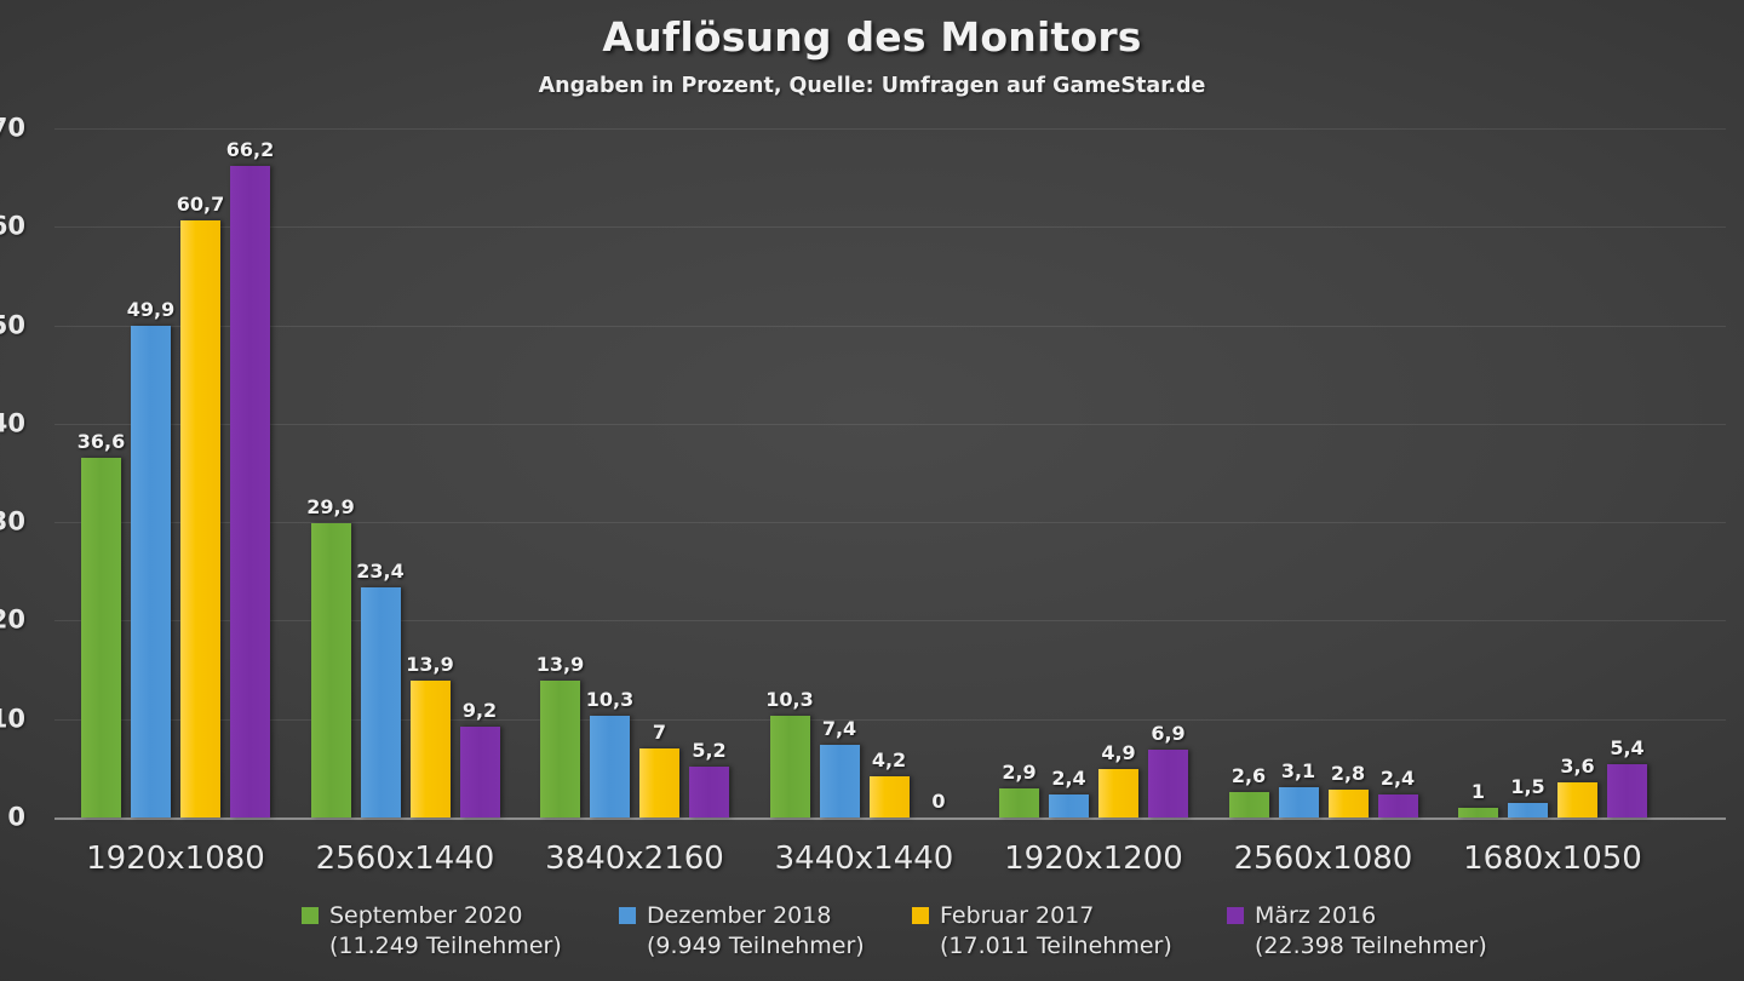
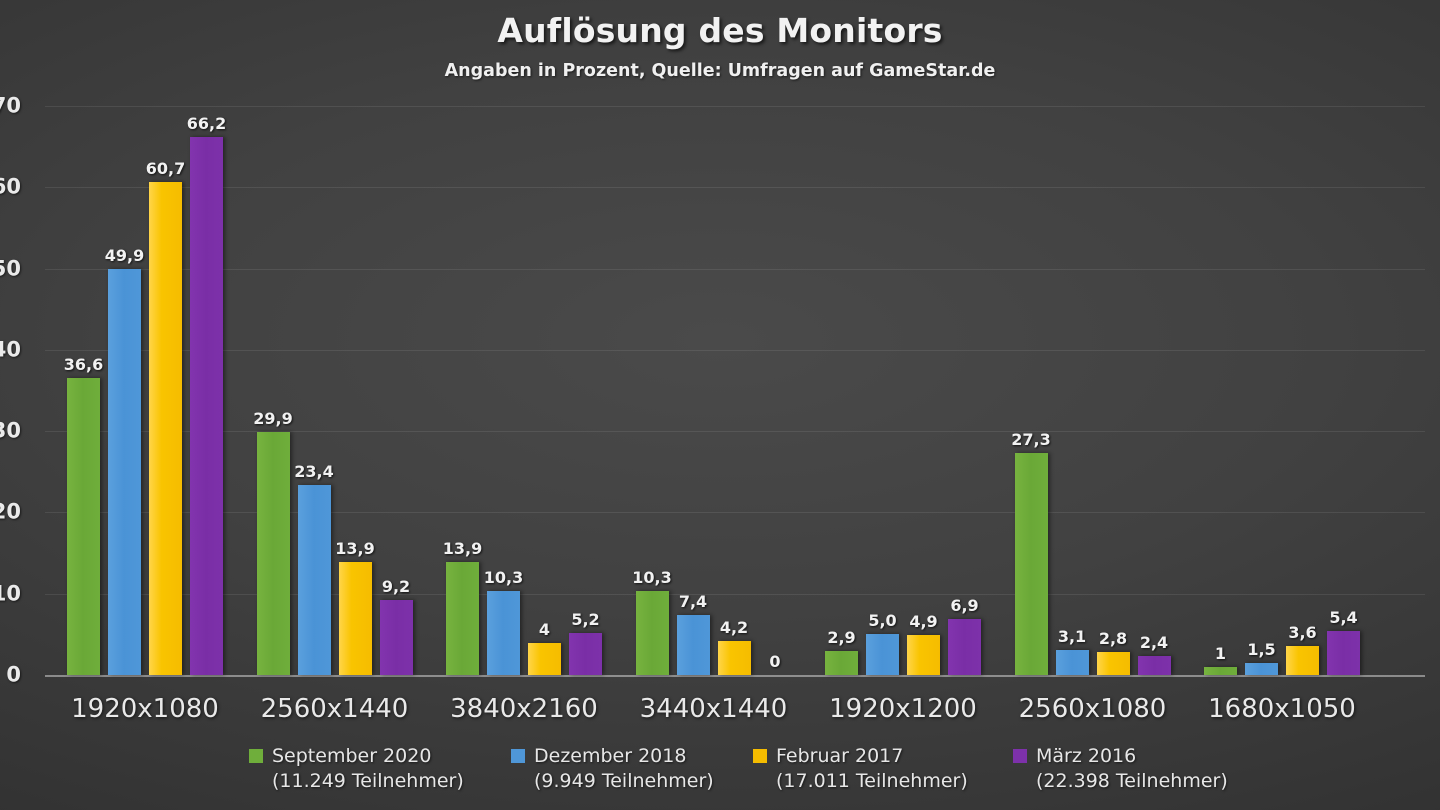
Februar 2017/3840x2160: 7 -> 4
Dezember 2018/1920x1200: 2,4 -> 5,0
September 2020/2560x1080: 2,6 -> 27,3
